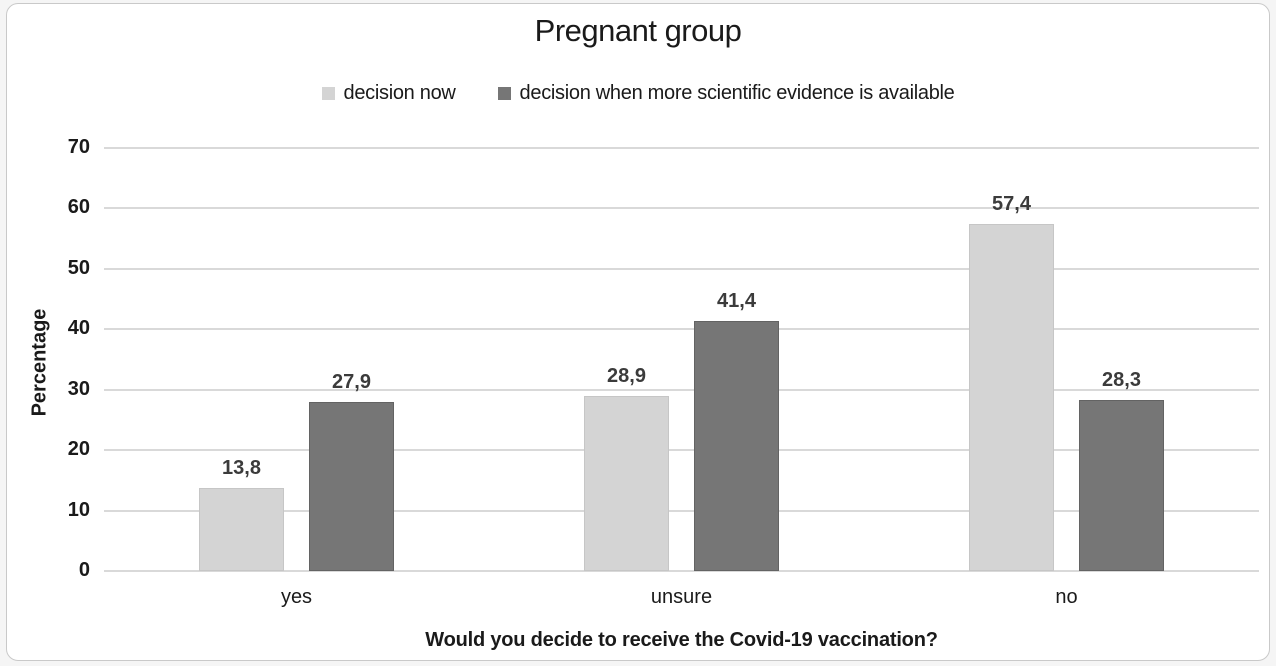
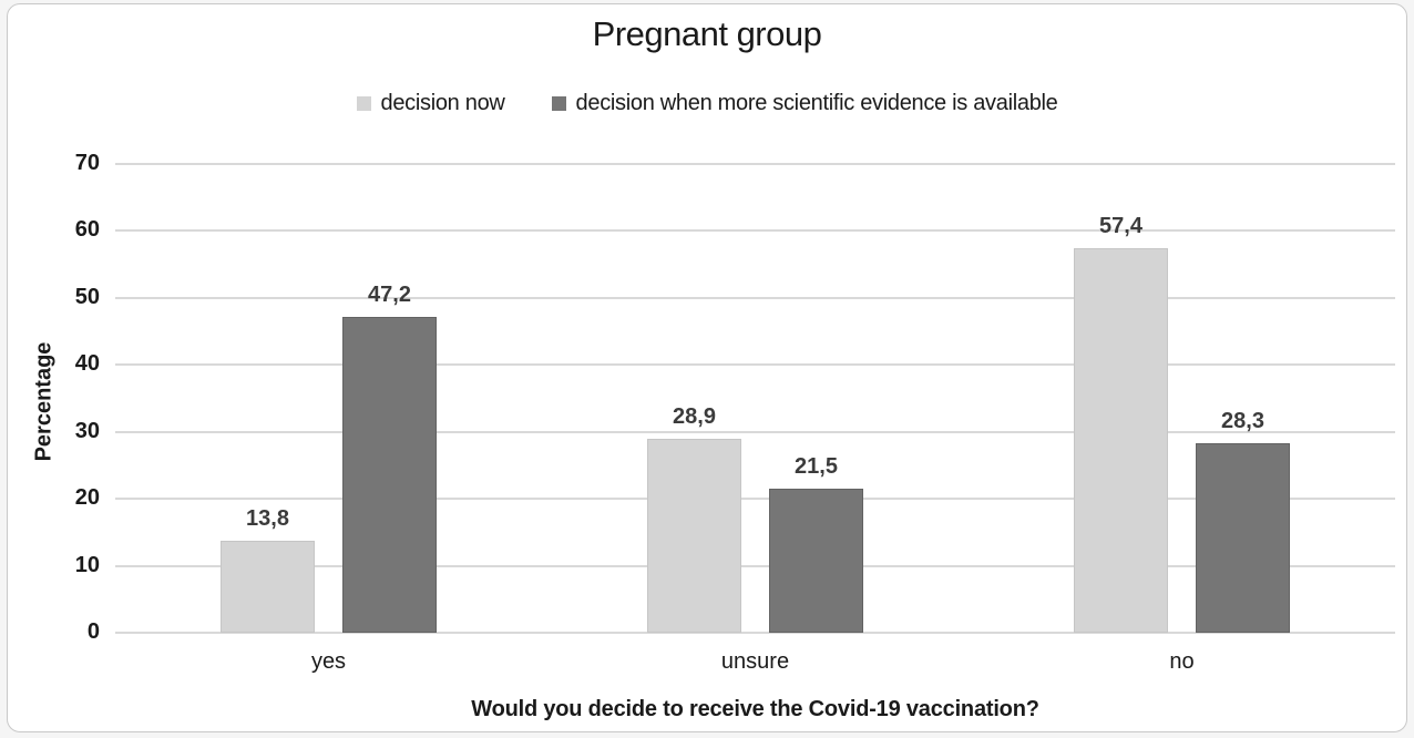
decision when more scientific evidence is available/yes: 27,9 -> 47,2
decision when more scientific evidence is available/unsure: 41,4 -> 21,5
